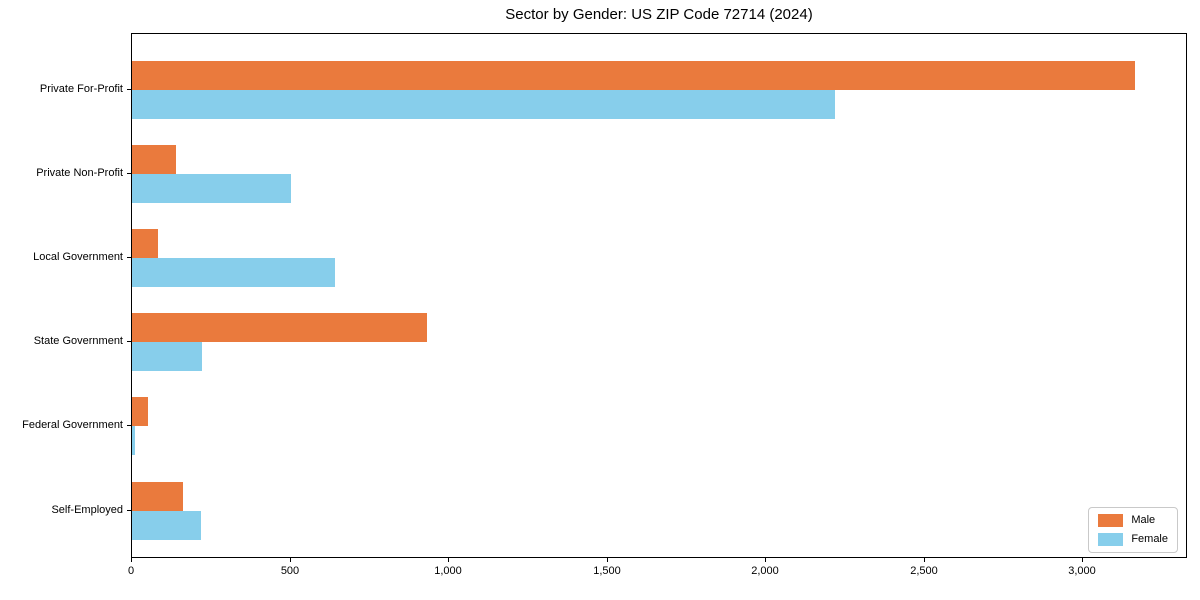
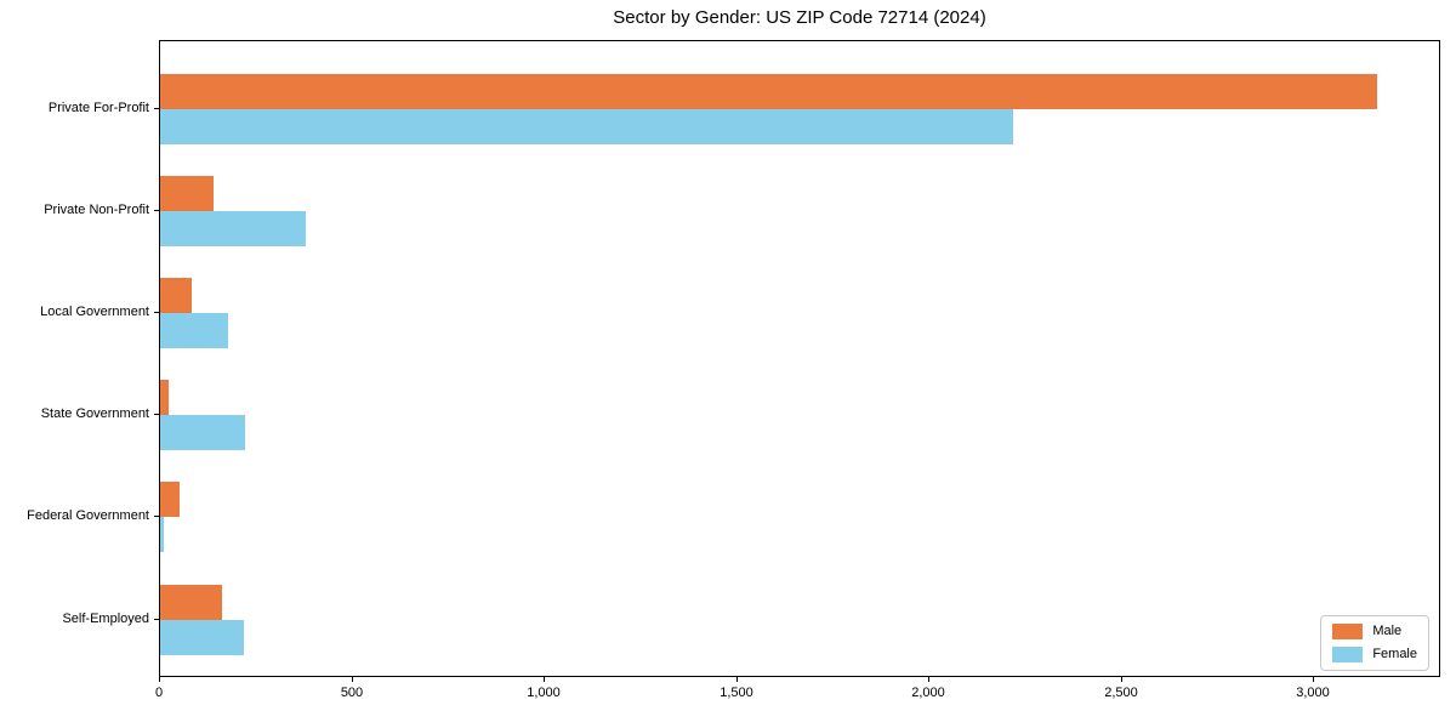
Female/Private Non-Profit: 500 -> 380
Female/Local Government: 640 -> 180
Male/State Government: 930 -> 20
